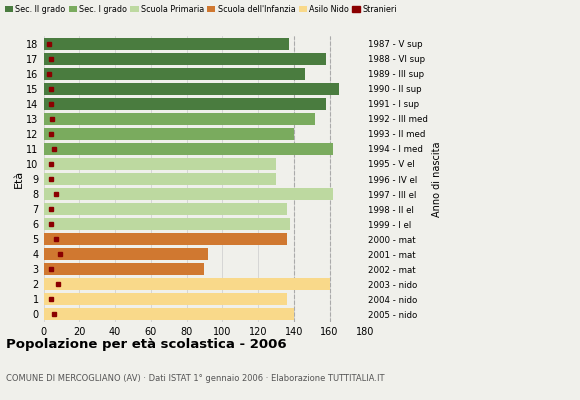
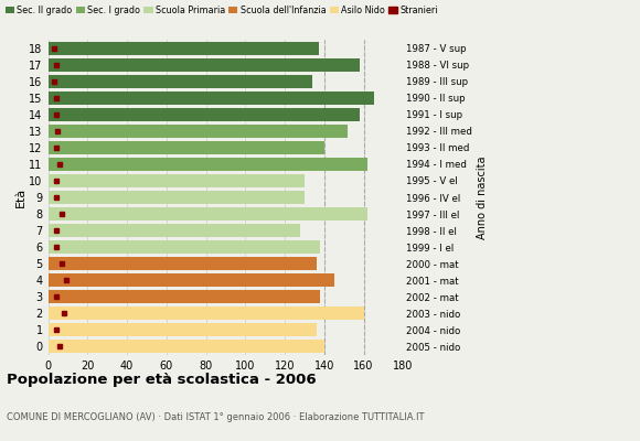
16: 146 -> 134
7: 136 -> 128
4: 92 -> 145
3: 90 -> 138
